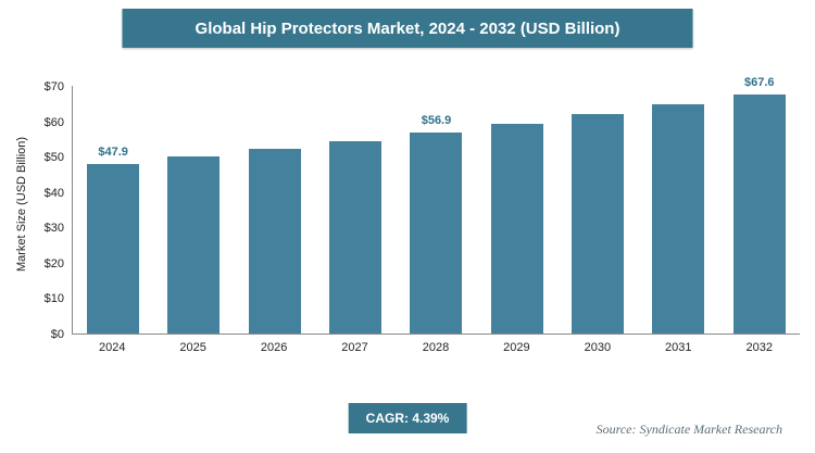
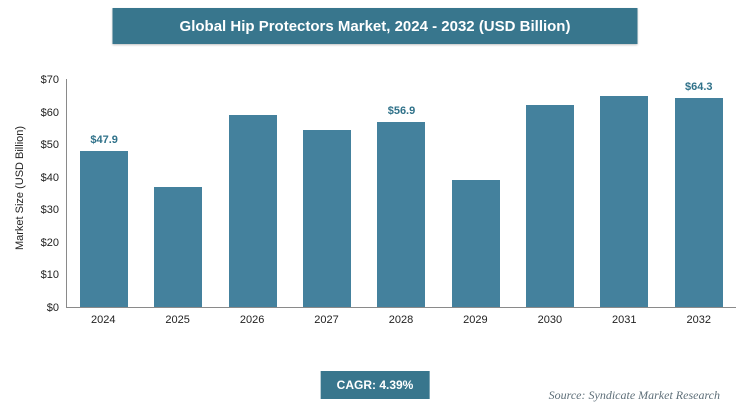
2025: $50 -> $37
2026: $52 -> $59
2029: $59 -> $39
2032: $67.6 -> $64.3
